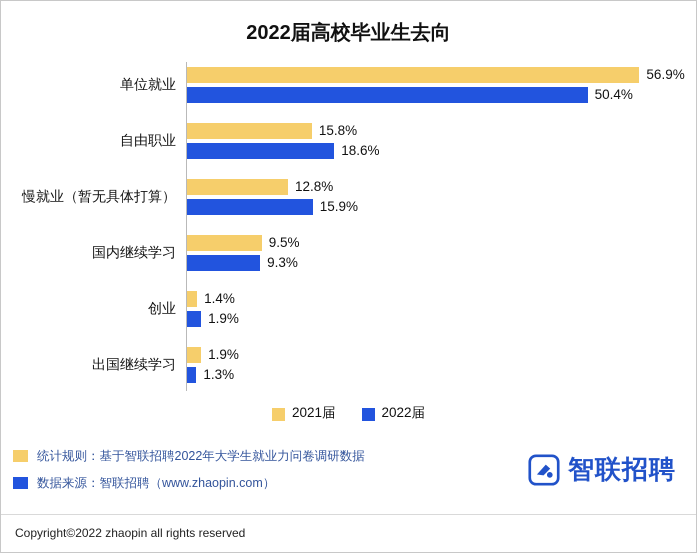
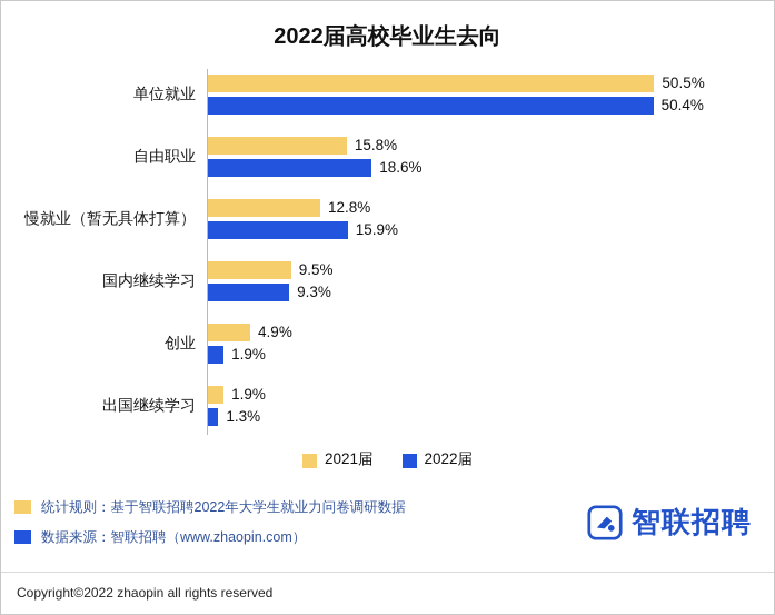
2021届/单位就业: 56.9% -> 50.5%
2021届/创业: 1.4% -> 4.9%
